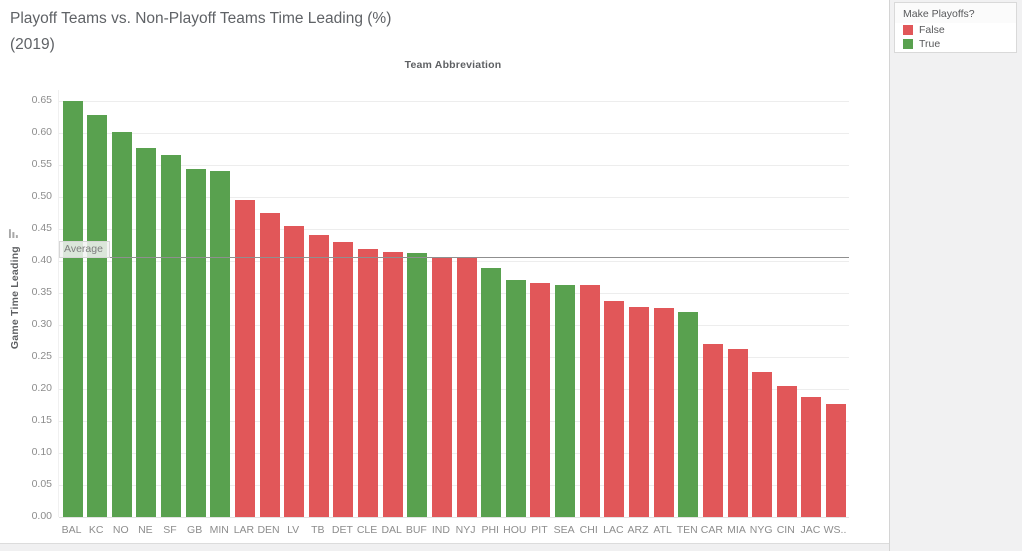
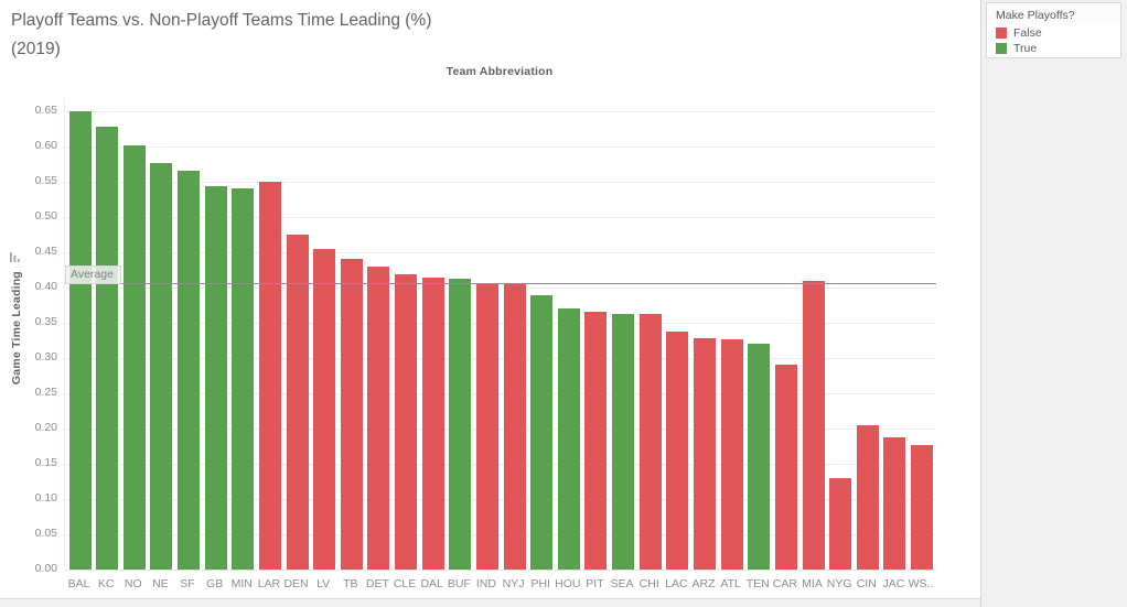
LAR: 0.50 -> 0.55
CAR: 0.27 -> 0.29
MIA: 0.26 -> 0.41
NYG: 0.23 -> 0.13
